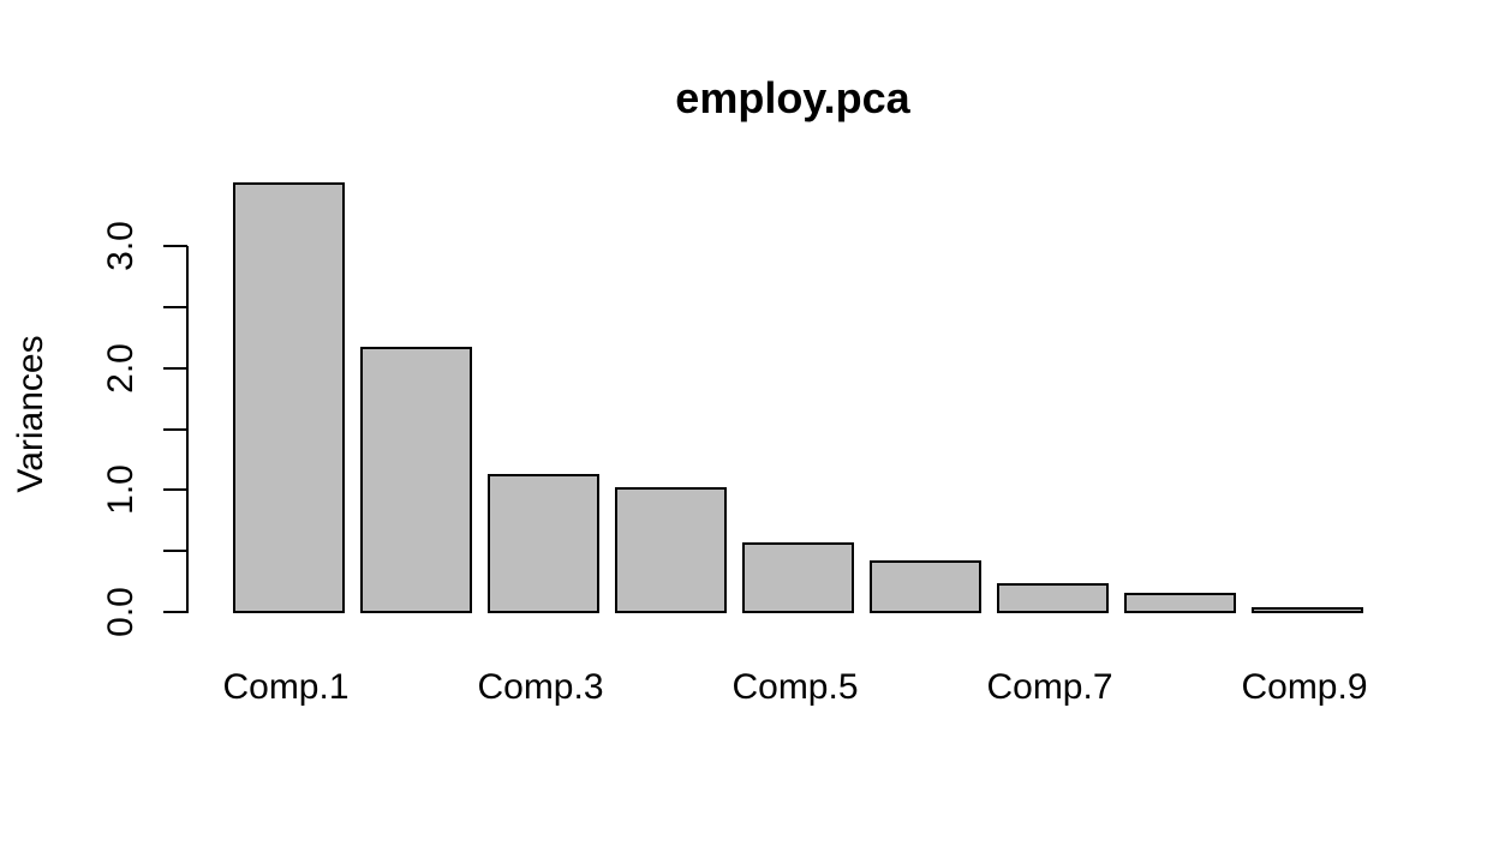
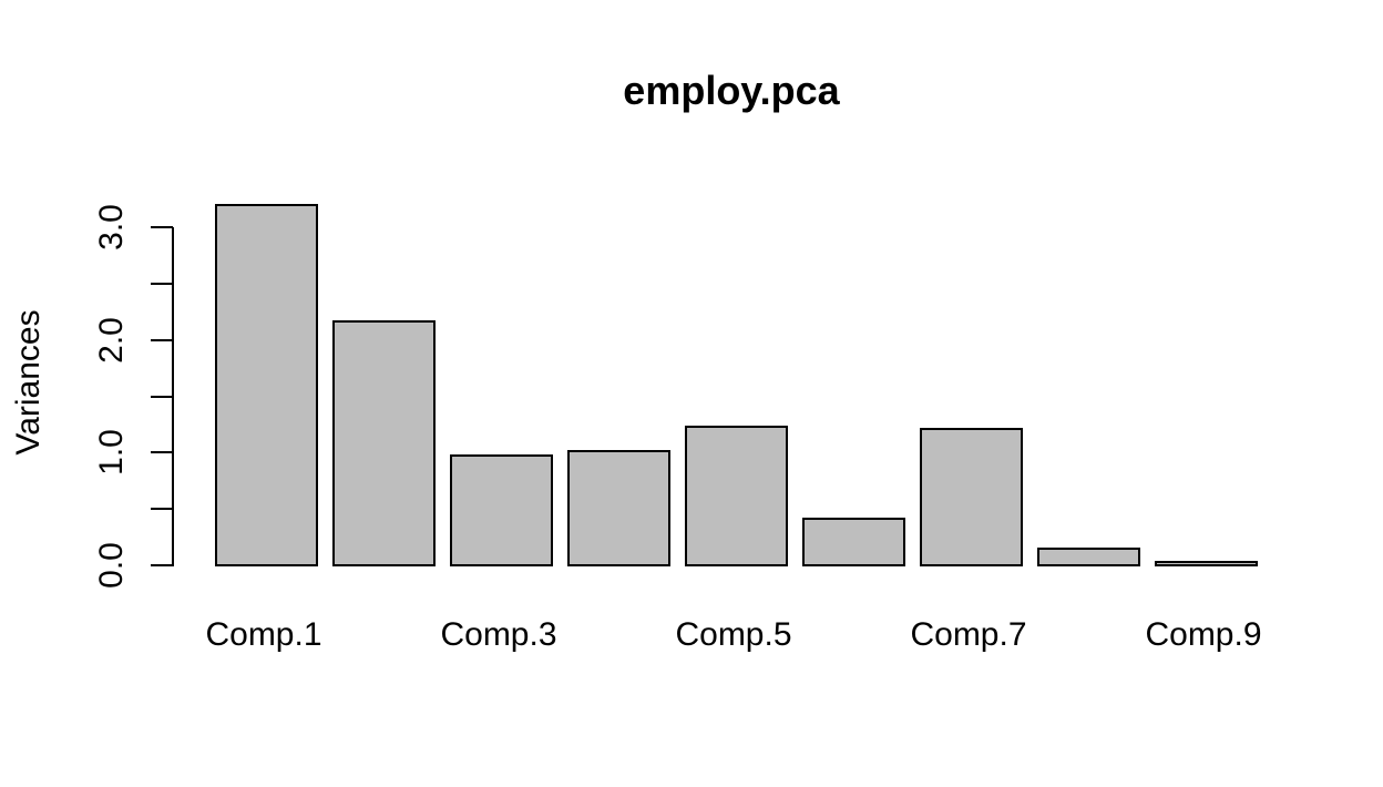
Comp.1: 3.49 -> 3.18
Comp.3: 1.10 -> 0.95
Comp.5: 0.54 -> 1.21
Comp.7: 0.21 -> 1.19
